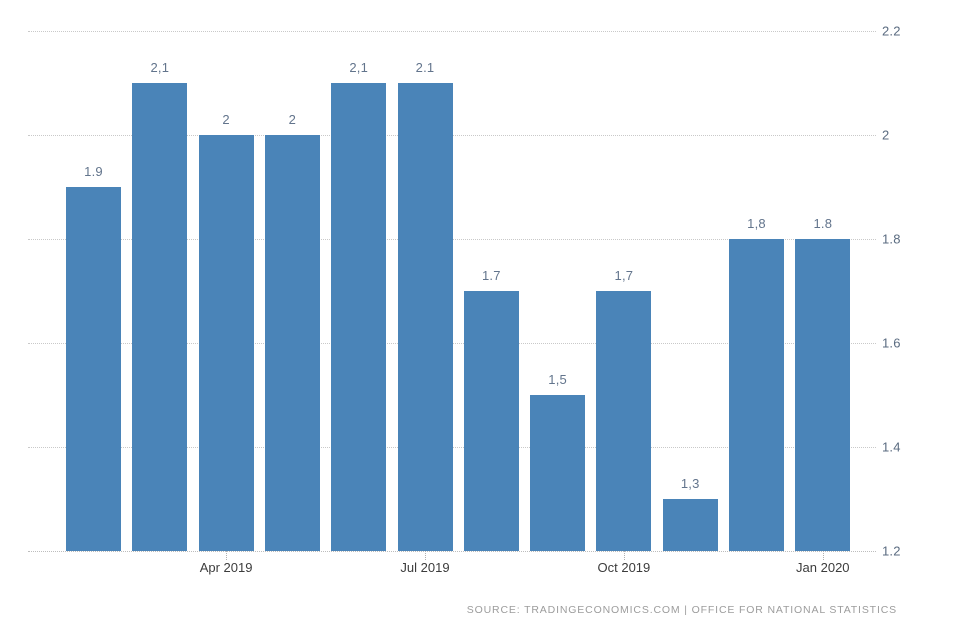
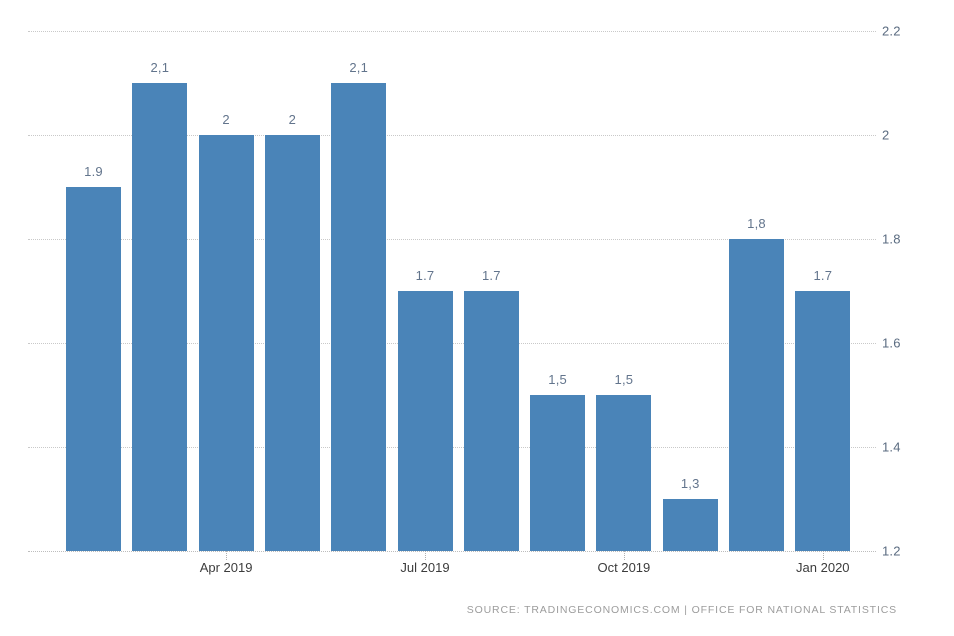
Jul 2019: 2.1 -> 1.7
Oct 2019: 1,7 -> 1,5
Jan 2020: 1.8 -> 1.7
